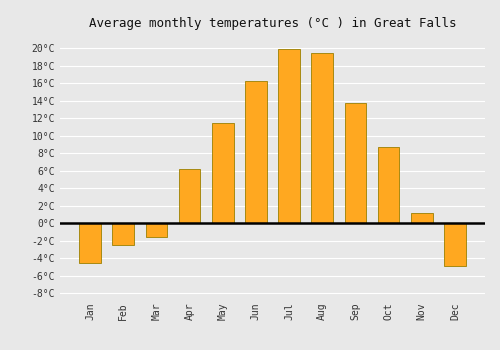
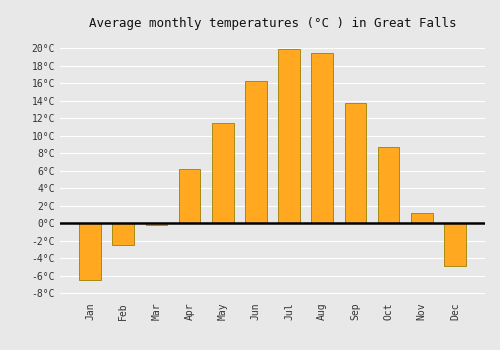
Jan: -4.6°C -> -6.5°C
Mar: -1.6°C -> -0.2°C
